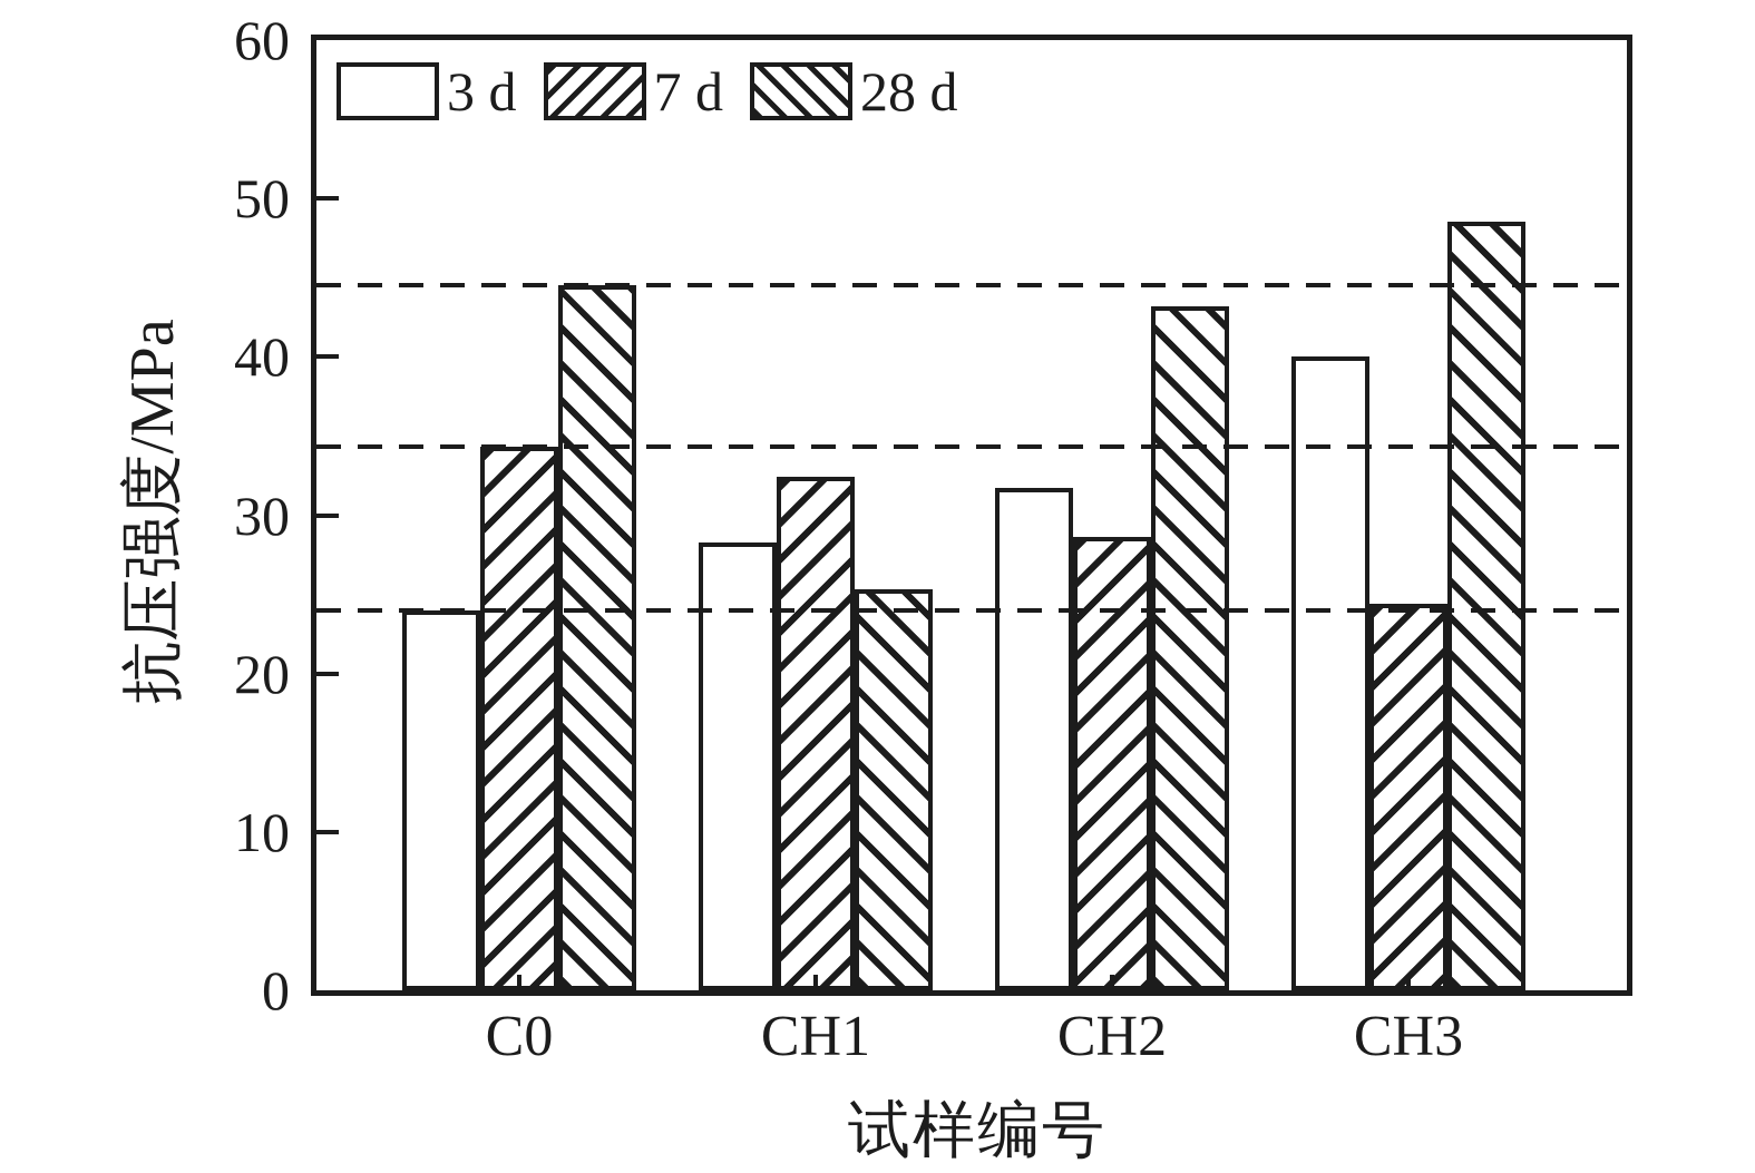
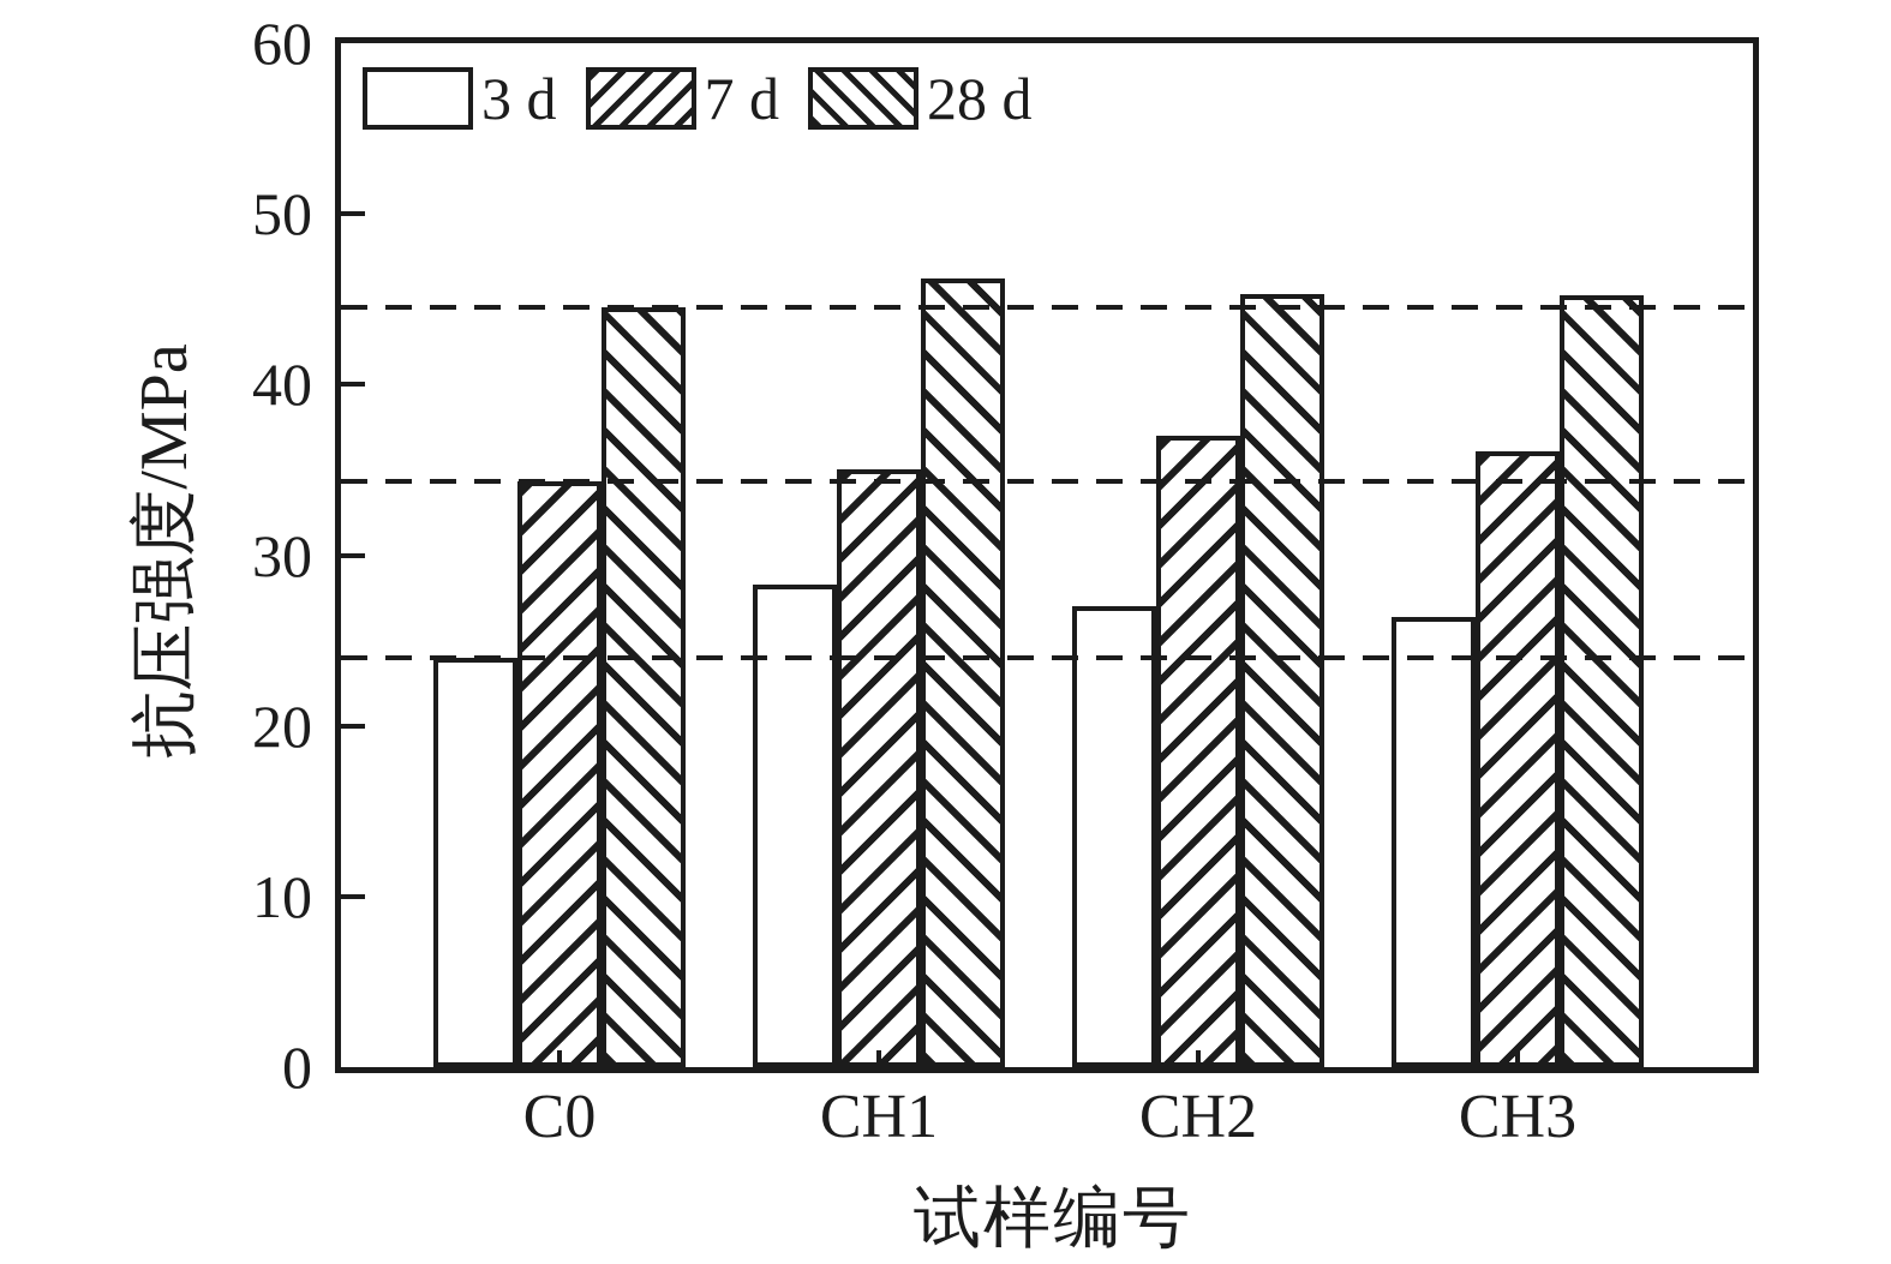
7 d/CH1: 32.4 -> 35.0
28 d/CH1: 25.3 -> 46.2
3 d/CH2: 31.7 -> 27.0
7 d/CH2: 28.6 -> 37.0
28 d/CH2: 43.2 -> 45.3
3 d/CH3: 40.0 -> 26.4
7 d/CH3: 24.4 -> 36.1
28 d/CH3: 48.5 -> 45.2
